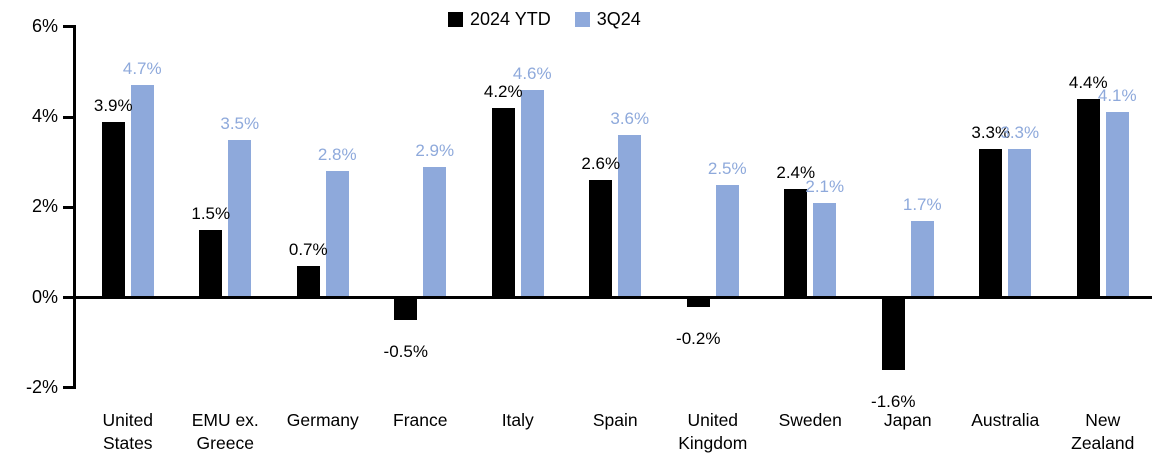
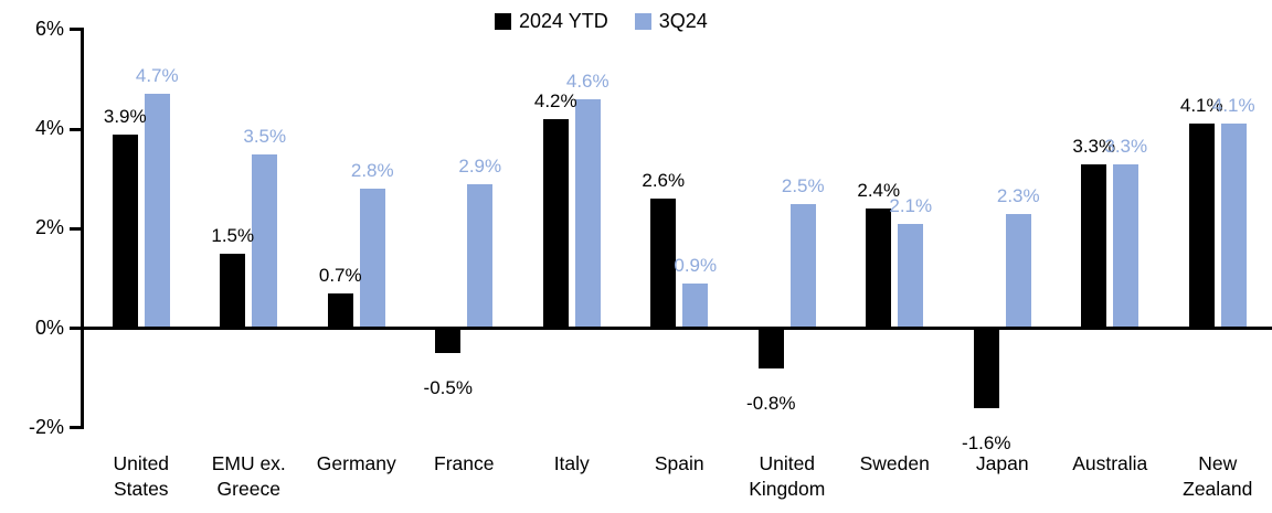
3Q24/Spain: 3.6% -> 0.9%
2024 YTD/United Kingdom: -0.2% -> -0.8%
3Q24/Japan: 1.7% -> 2.3%
2024 YTD/New Zealand: 4.4% -> 4.1%
